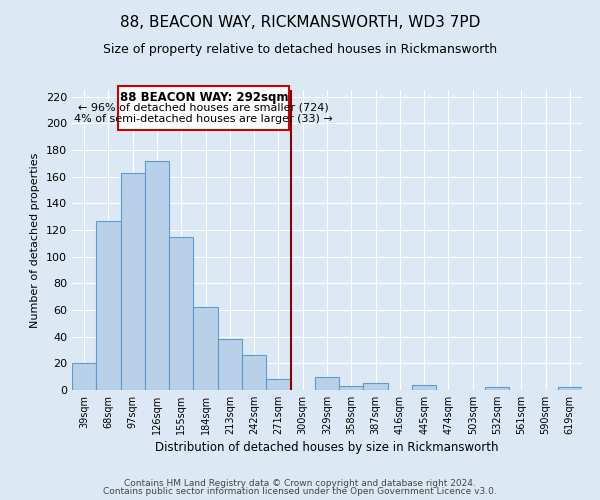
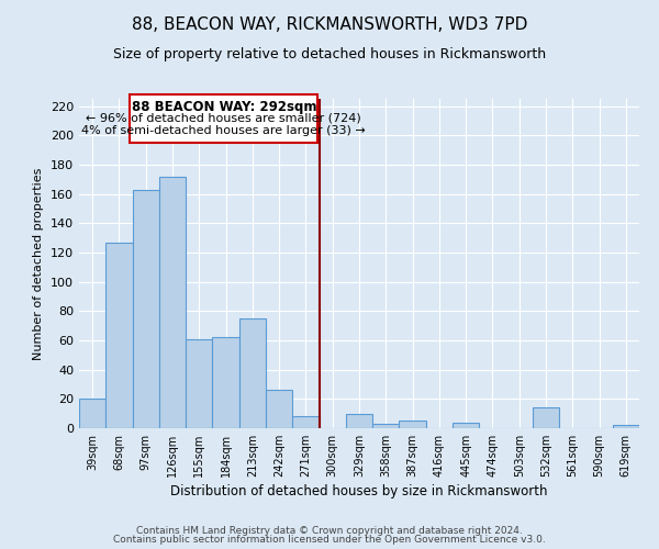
155sqm: 115 -> 61
213sqm: 38 -> 75
532sqm: 2 -> 14
